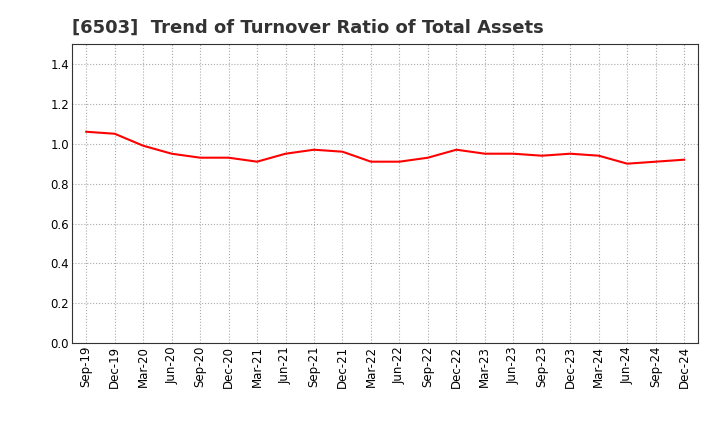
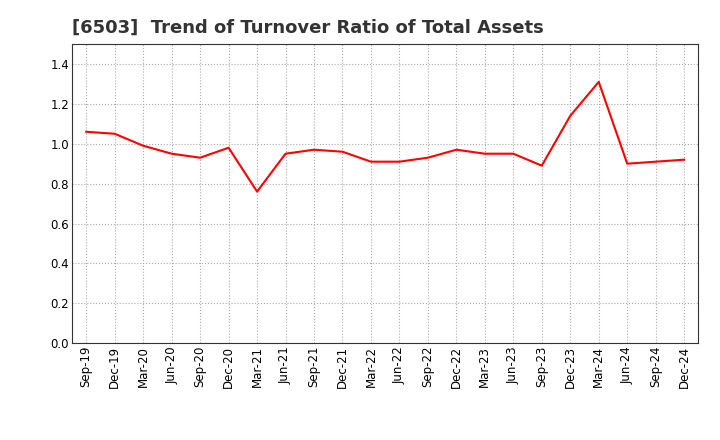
Dec-20: 0.93 -> 0.98
Mar-21: 0.91 -> 0.76
Sep-23: 0.94 -> 0.89
Dec-23: 0.95 -> 1.14
Mar-24: 0.94 -> 1.31
